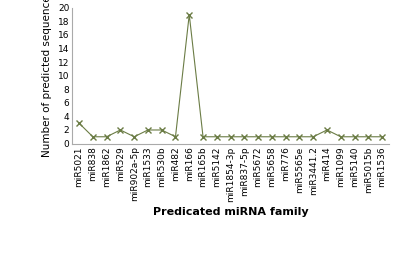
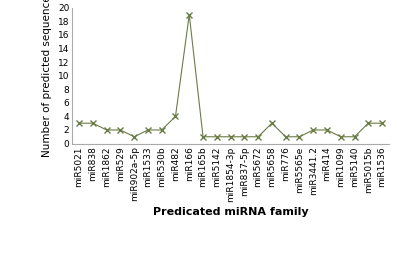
miR838: 1 -> 3
miR1862: 1 -> 2
miR482: 1 -> 4
miR5658: 1 -> 3
miR3441.2: 1 -> 2
miR5015b: 1 -> 3
miR1536: 1 -> 3
